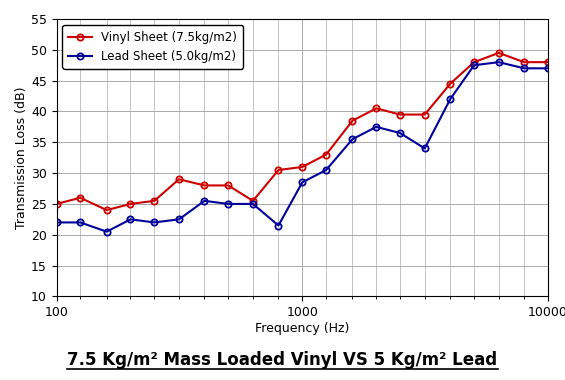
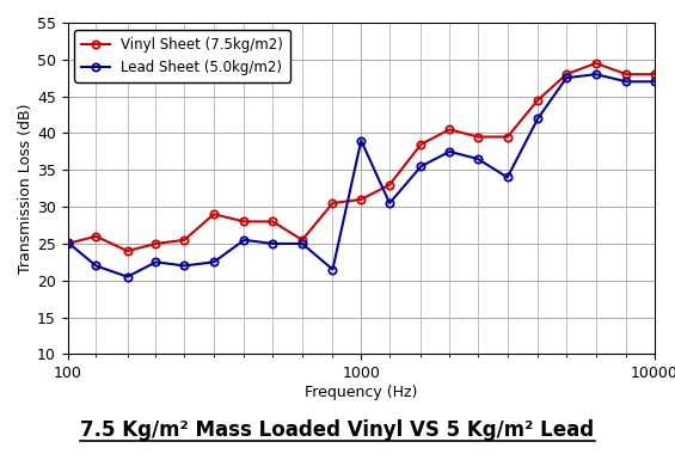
Lead Sheet (5.0kg/m2)/100: 22.0 -> 25.2
Lead Sheet (5.0kg/m2)/1000: 28.5 -> 39.0
